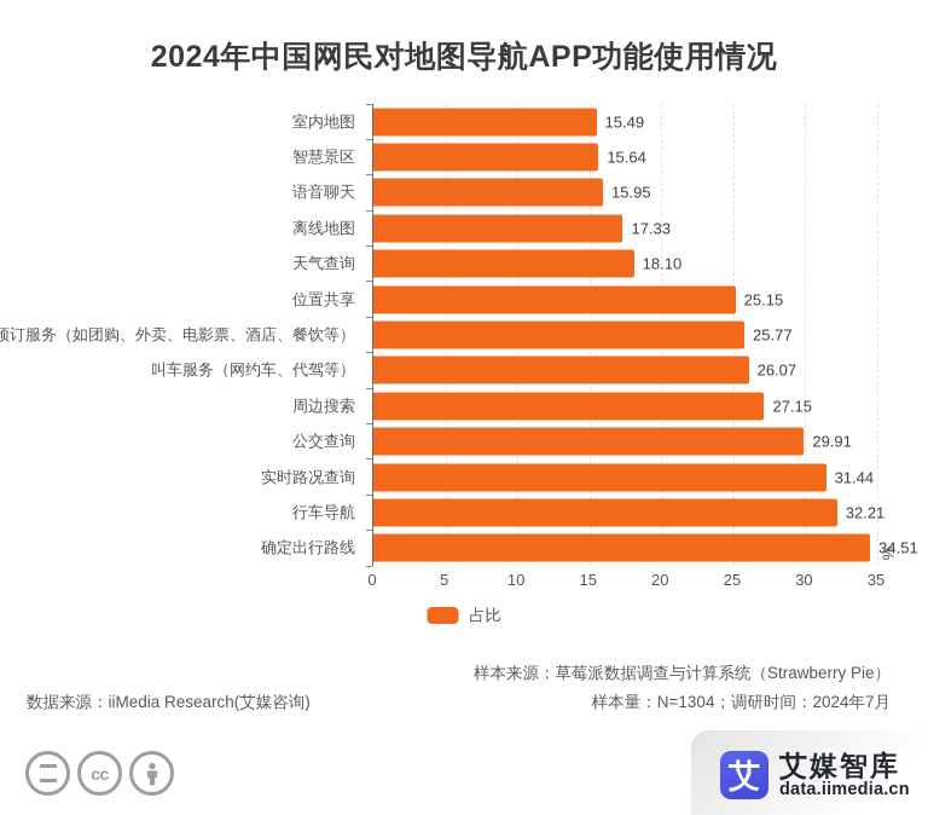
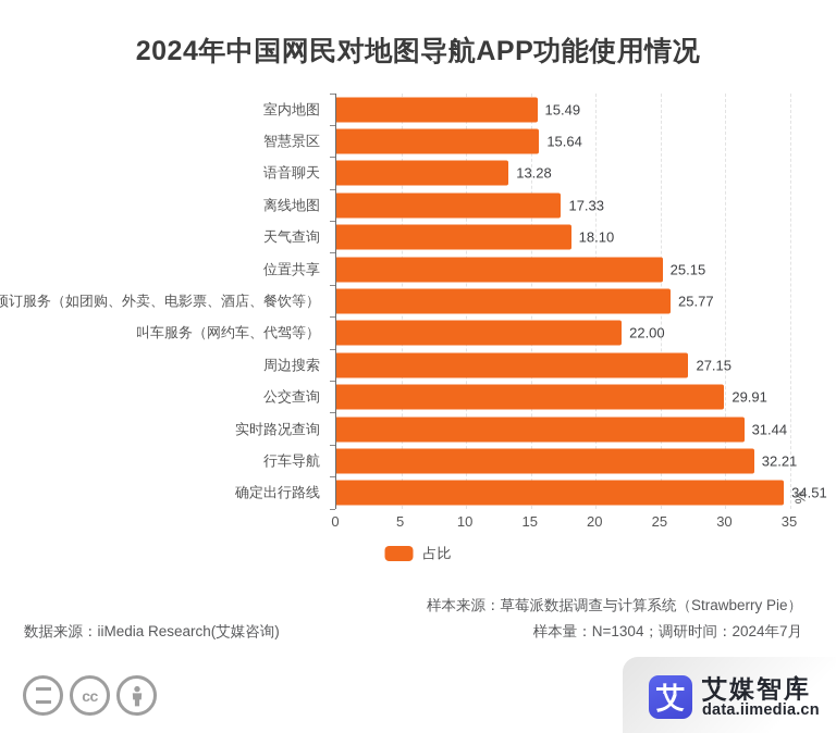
语音聊天: 15.95 -> 13.28
叫车服务（网约车、代驾等）: 26.07 -> 22.00
